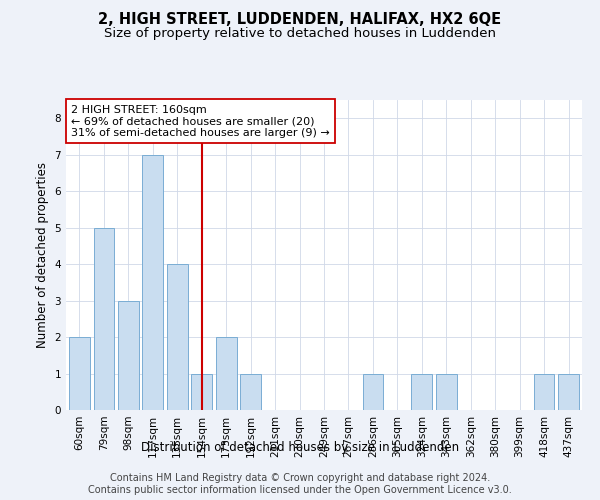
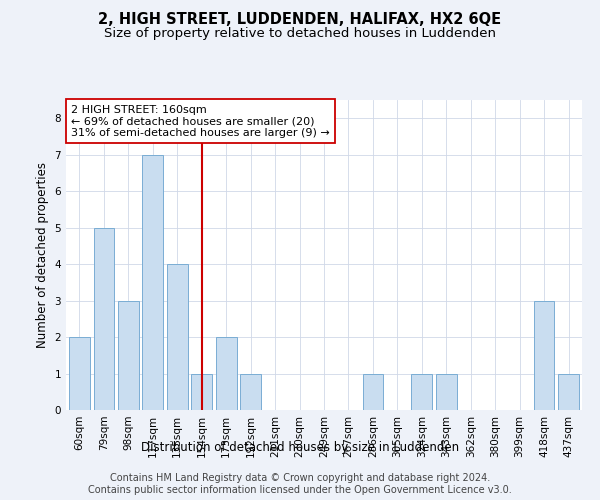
418sqm: 1 -> 3
